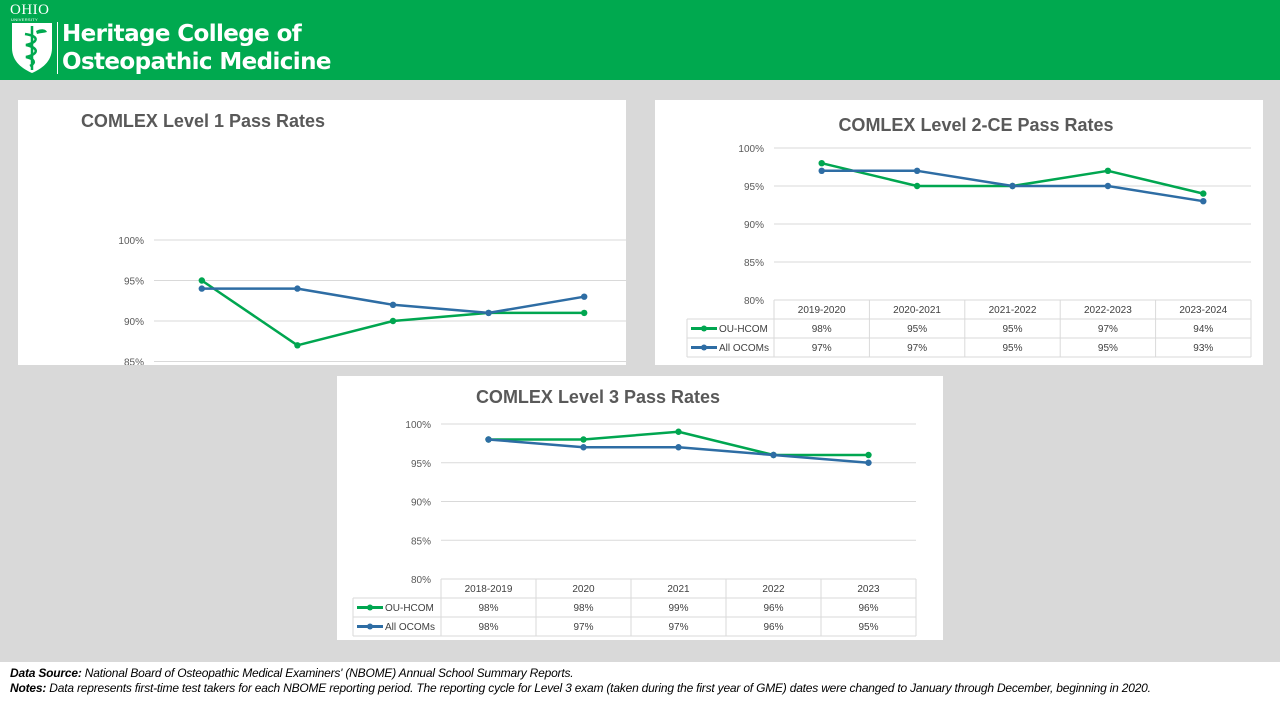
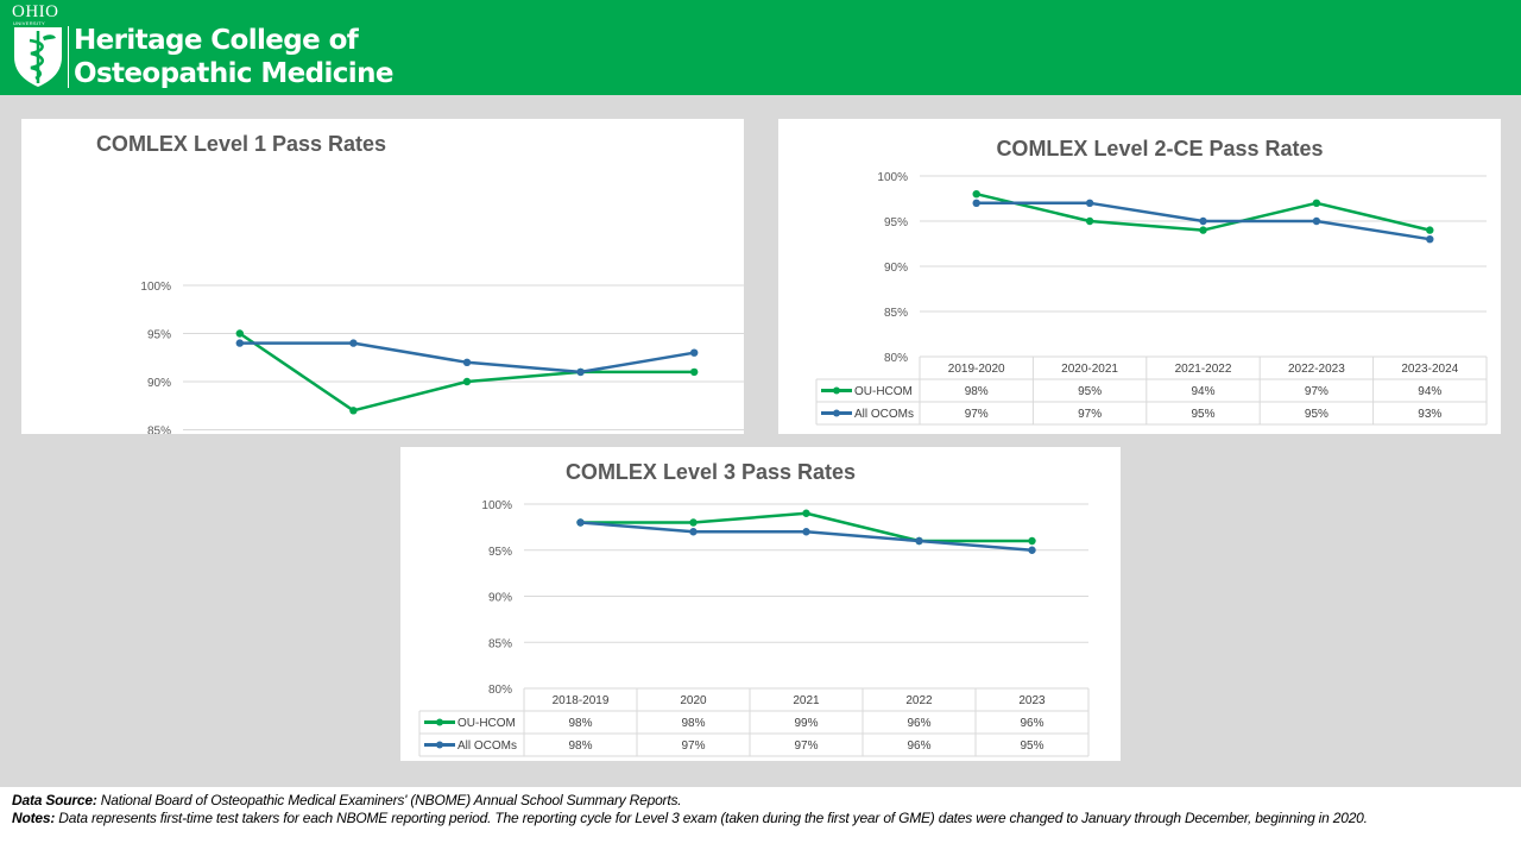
COMLEX Level 2-CE Pass Rates/OU-HCOM/2021-2022: 95% -> 94%
